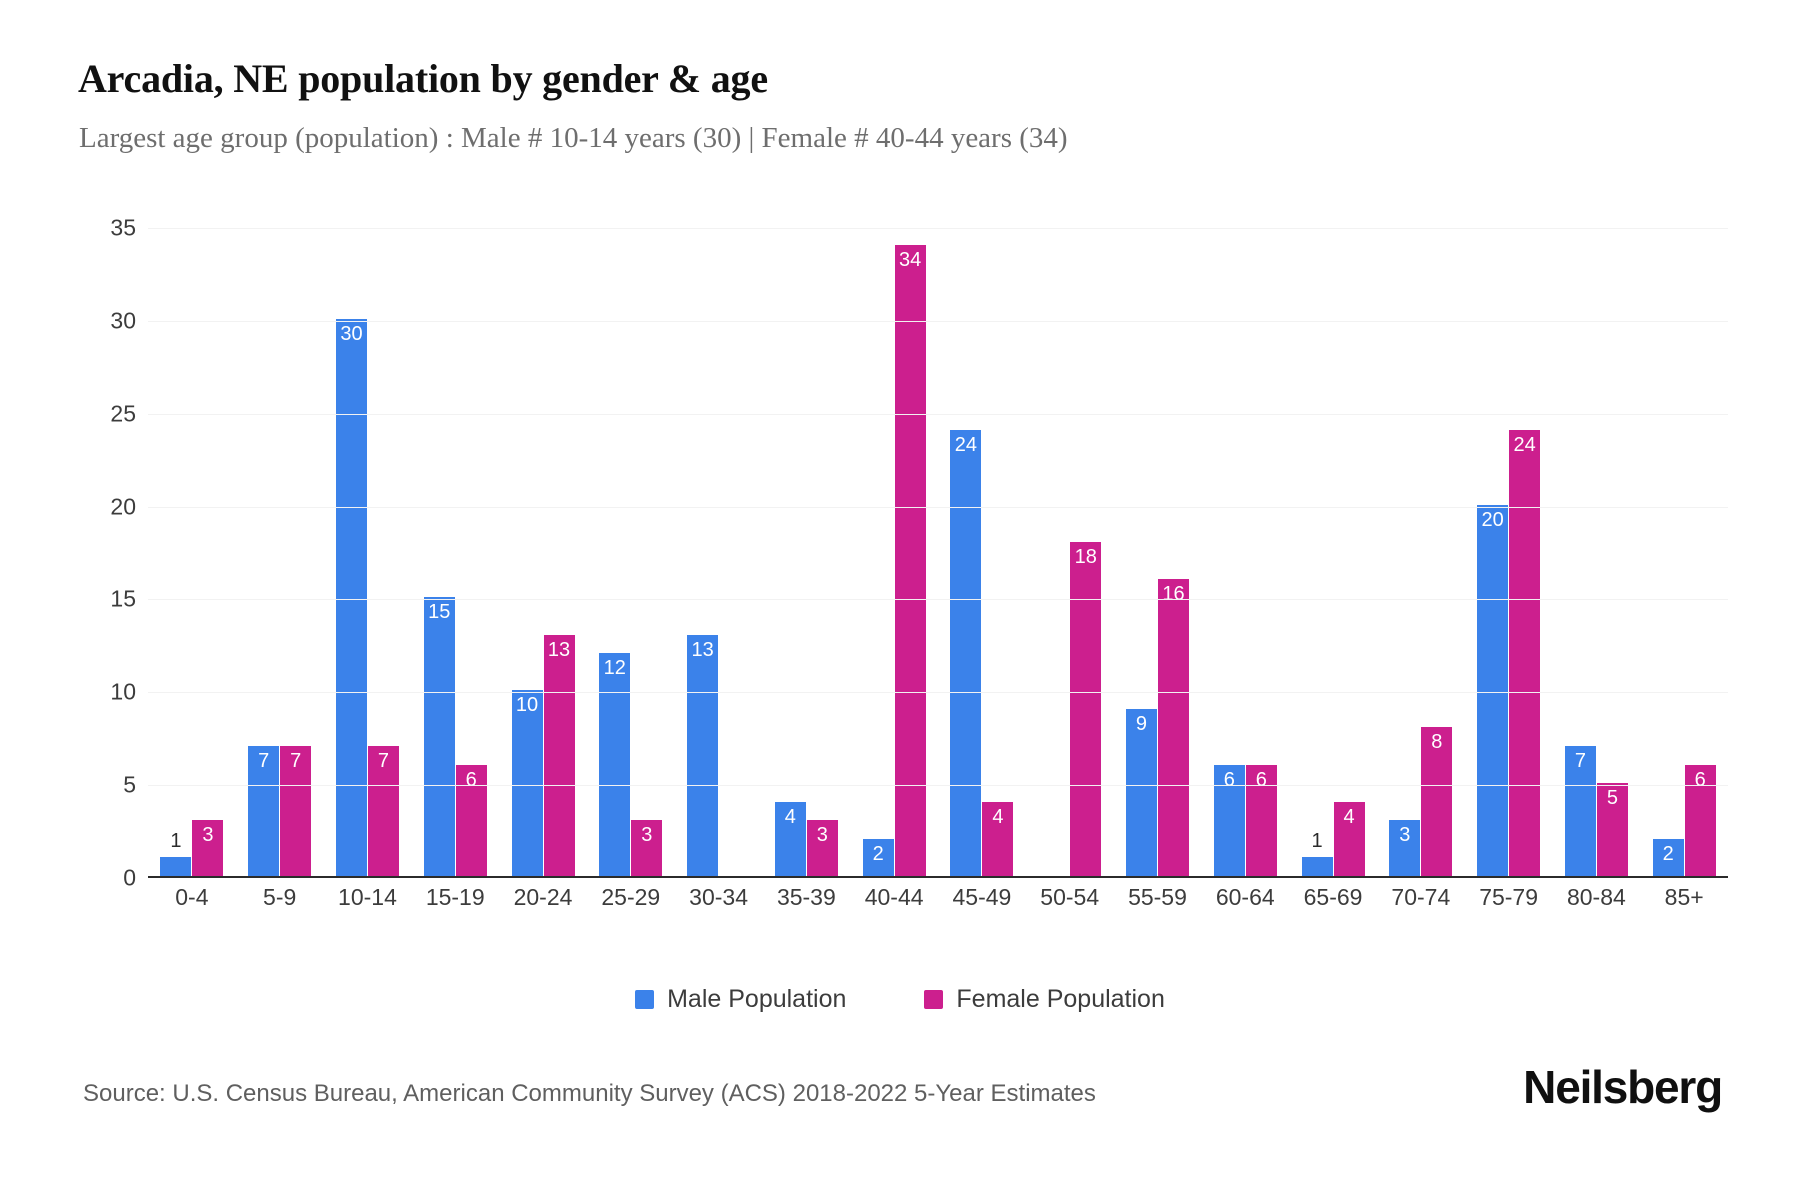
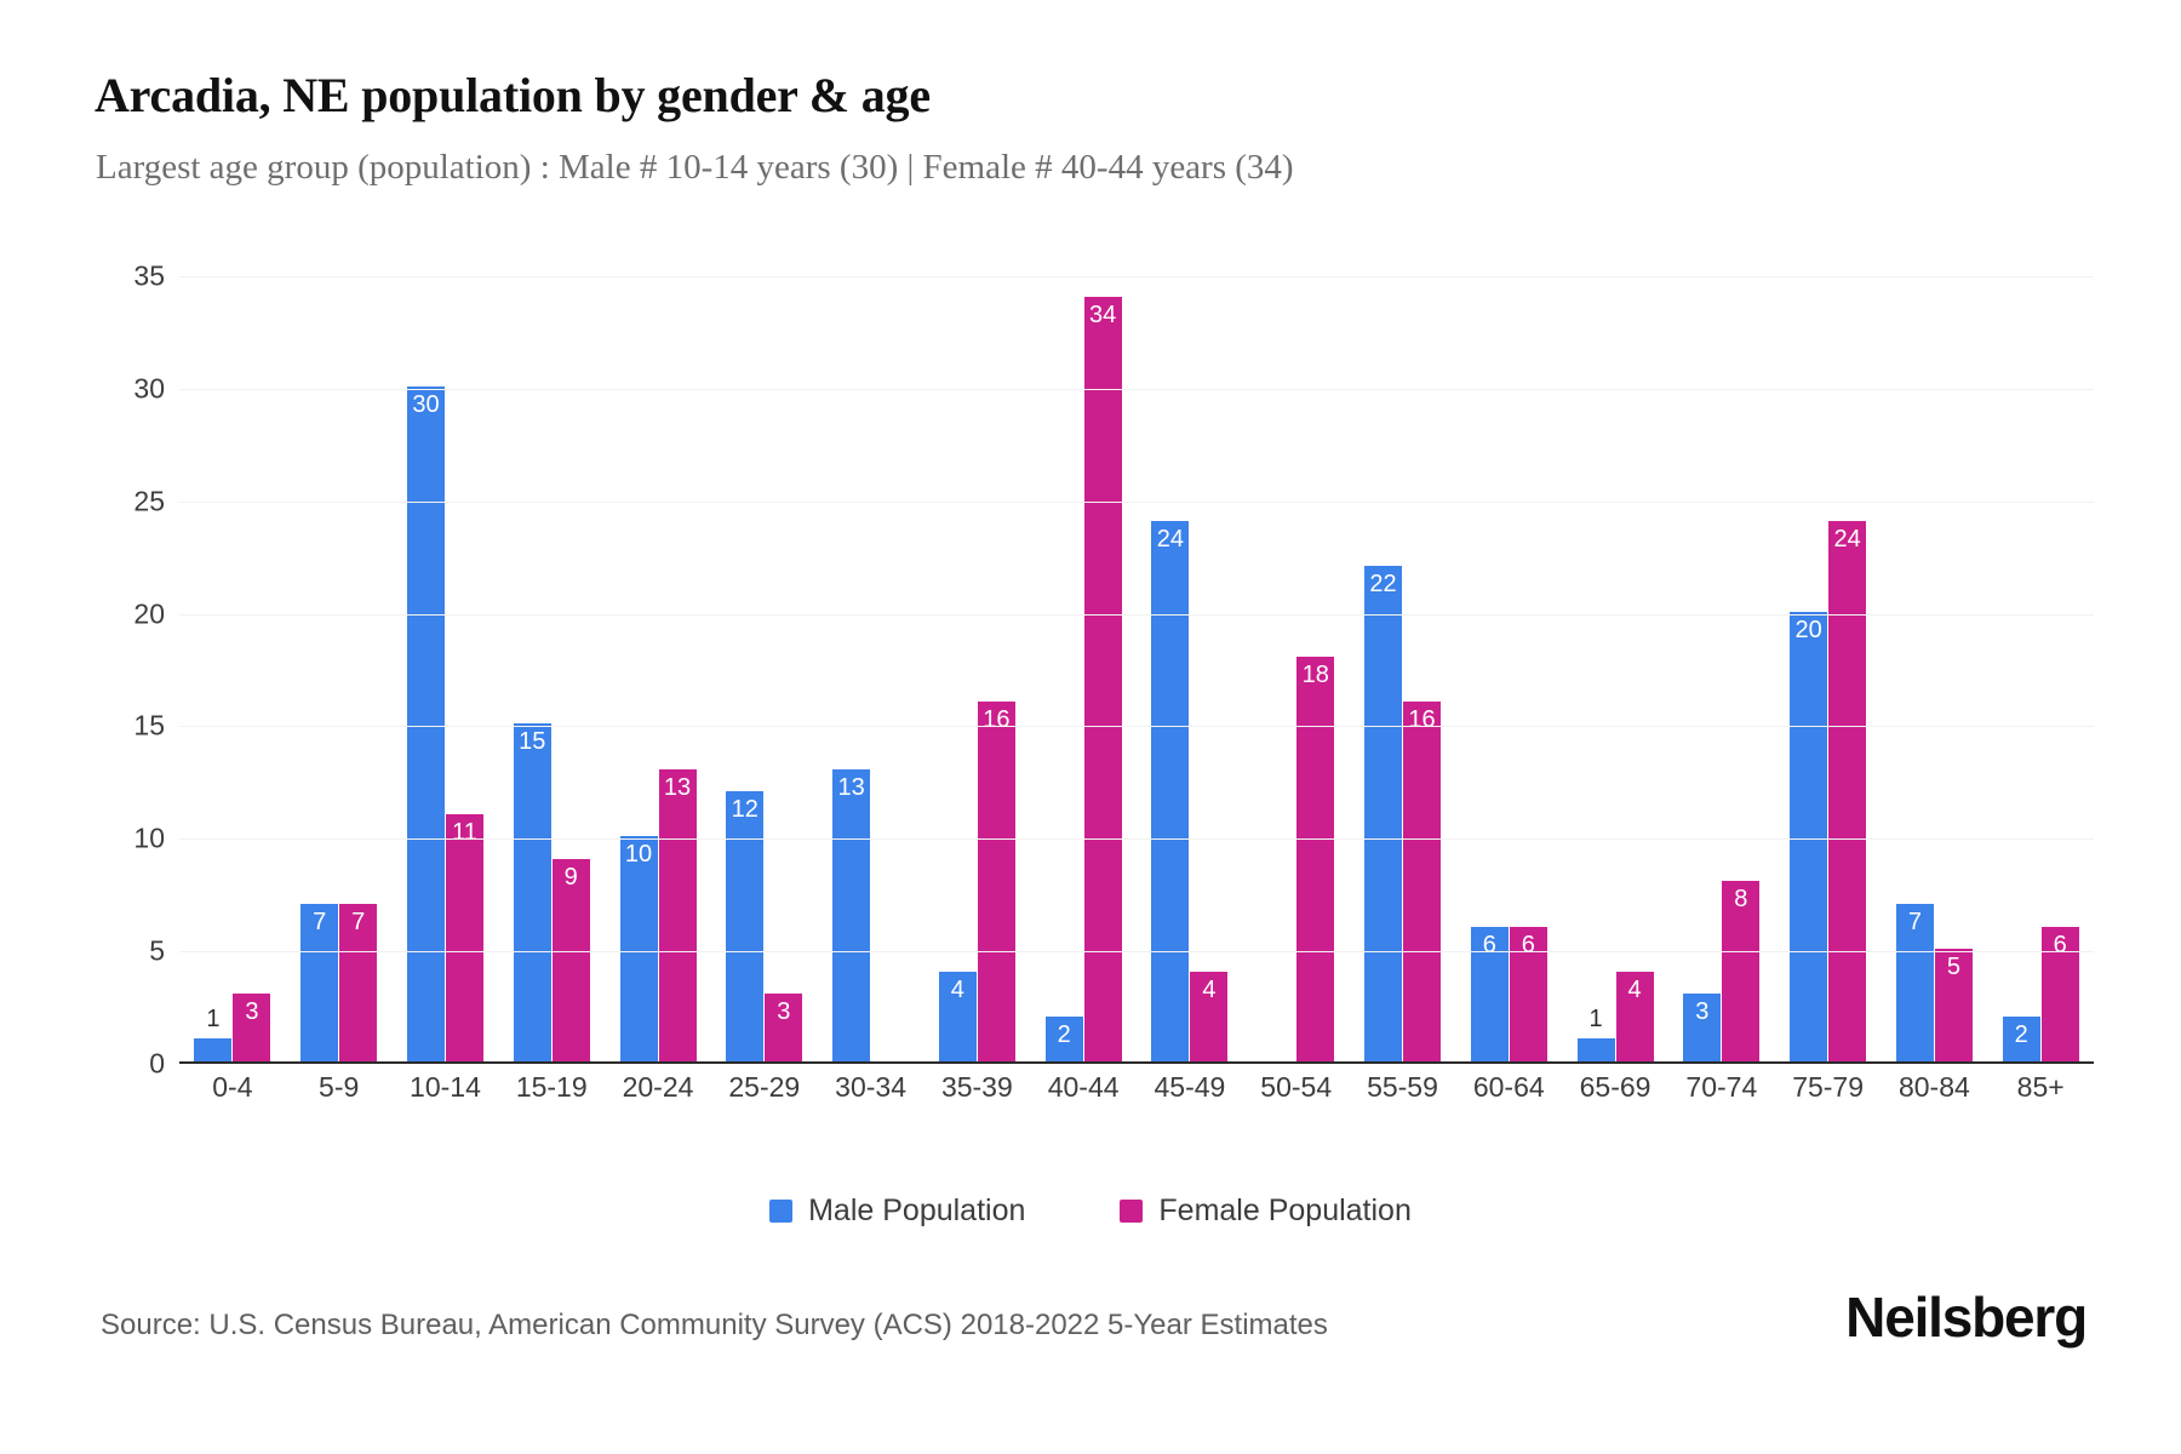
Female Population/10-14: 7 -> 11
Female Population/15-19: 6 -> 9
Female Population/35-39: 3 -> 16
Male Population/55-59: 9 -> 22
